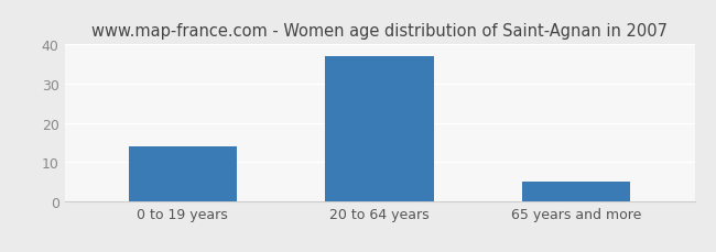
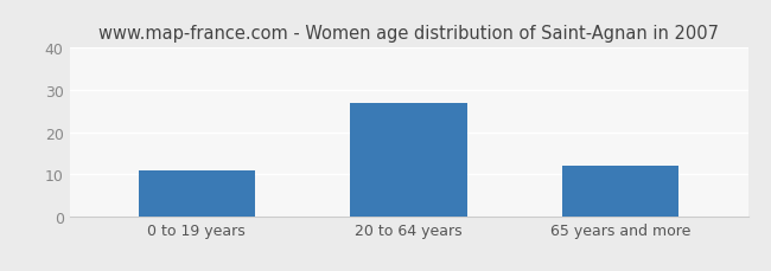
0 to 19 years: 14 -> 11
20 to 64 years: 37 -> 27
65 years and more: 5 -> 12
